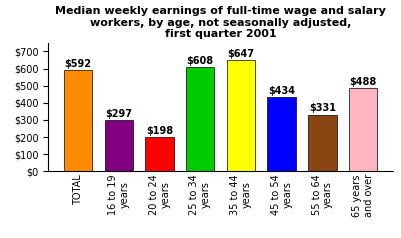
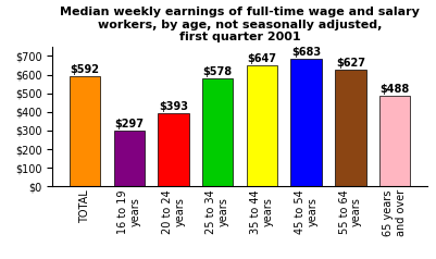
20 to 24 years: $198 -> $393
25 to 34 years: $608 -> $578
45 to 54 years: $434 -> $683
55 to 64 years: $331 -> $627
